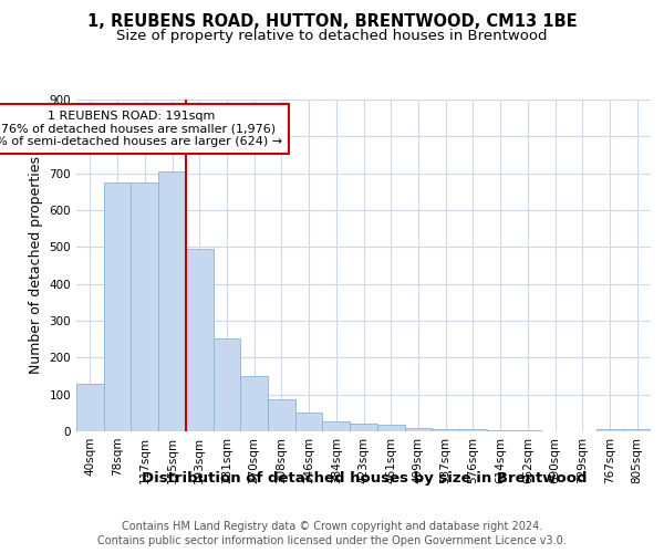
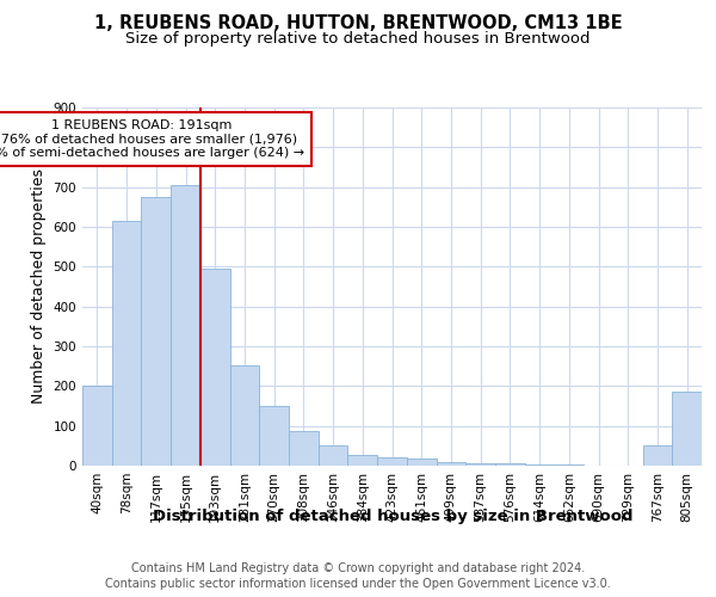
40sqm: 130 -> 200
78sqm: 675 -> 615
767sqm: 5 -> 50
805sqm: 7 -> 185
